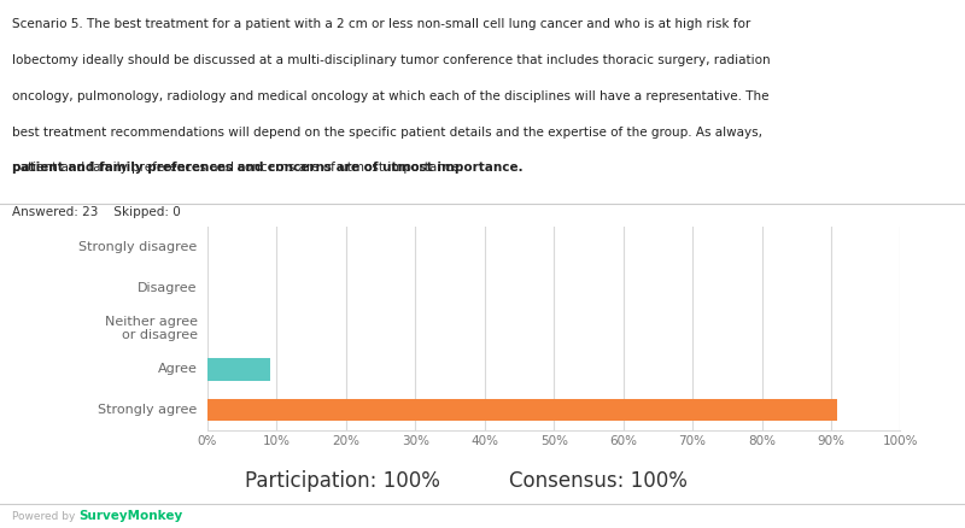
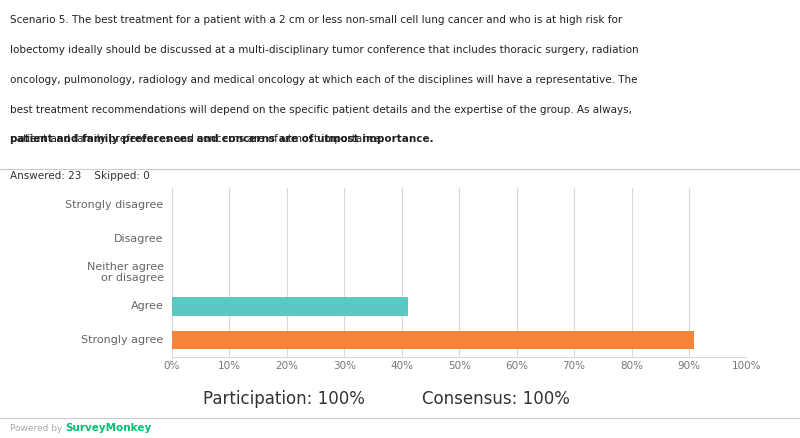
Agree: 9.1% -> 41.0%
